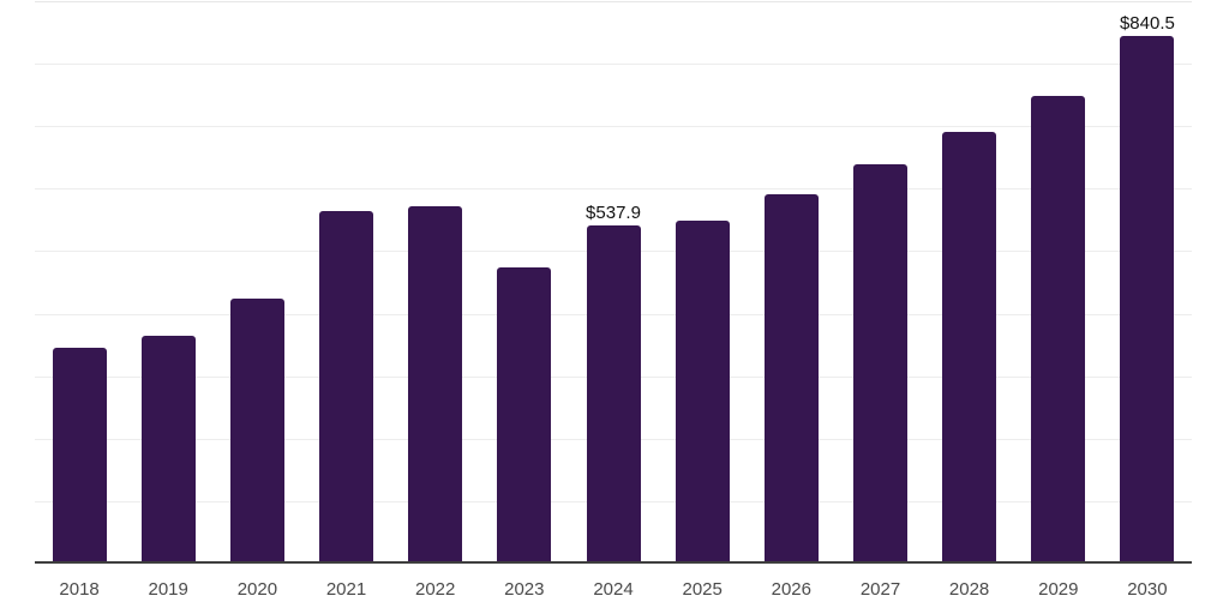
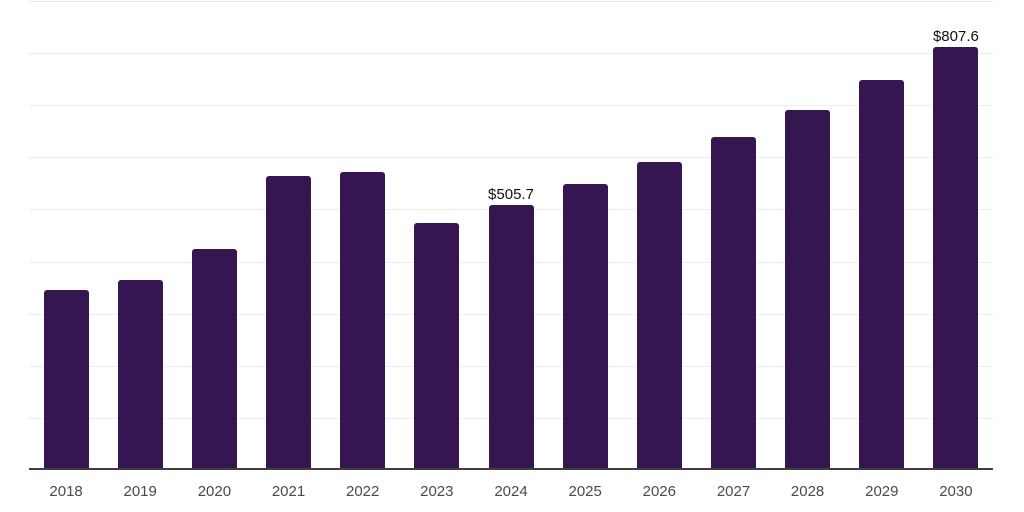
2024: $537.9 -> $505.7
2030: $840.5 -> $807.6
